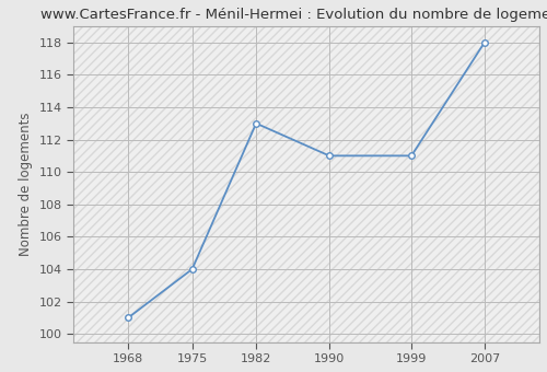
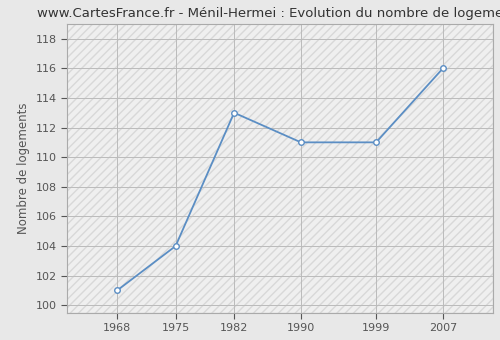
2007: 118 -> 116
